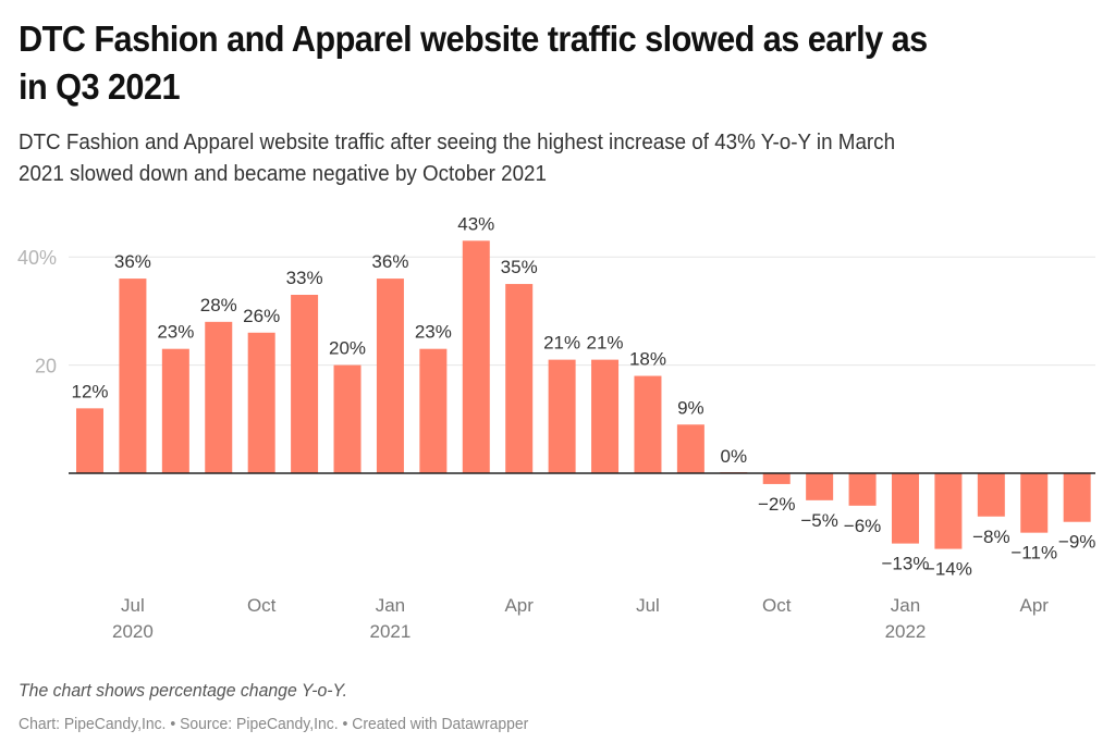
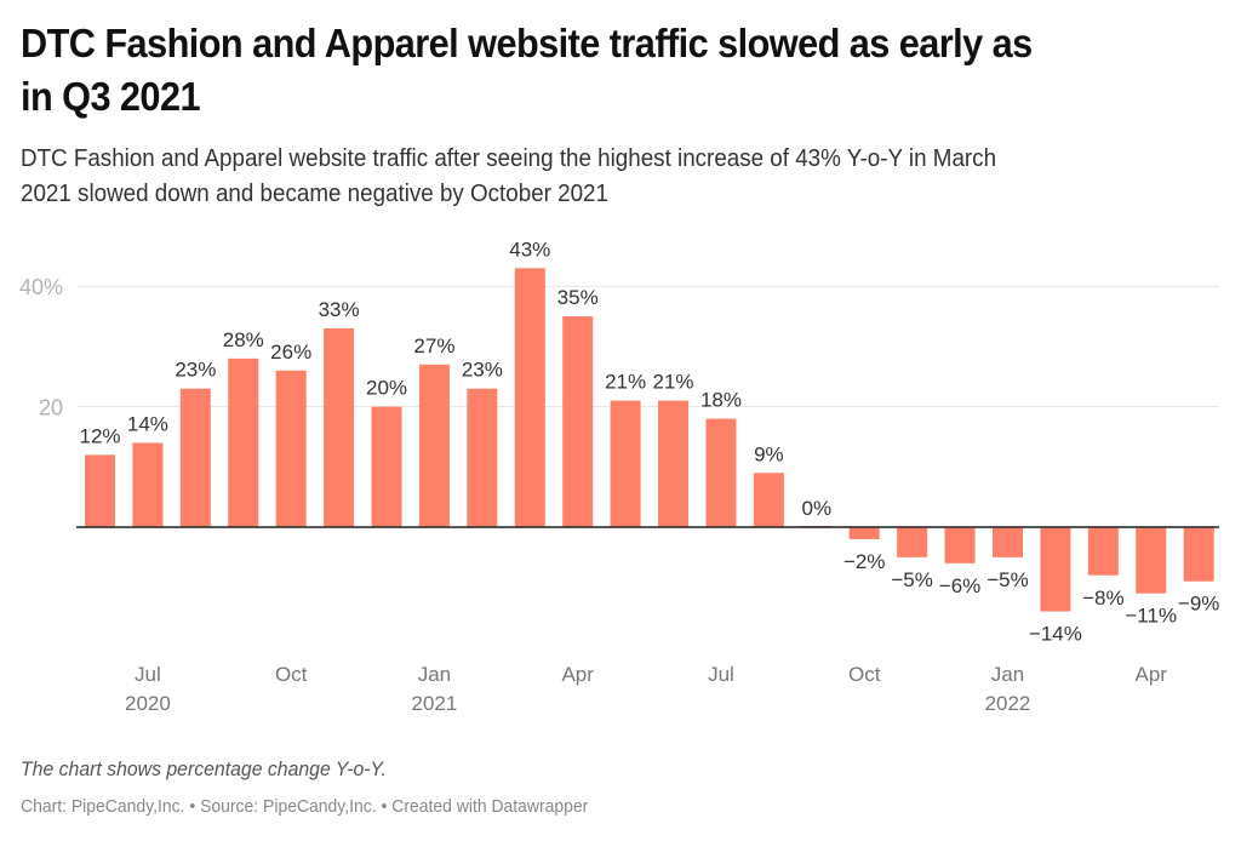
Jul 2020: 36% -> 14%
Jan 2021: 36% -> 27%
Jan 2022: −13% -> −5%
